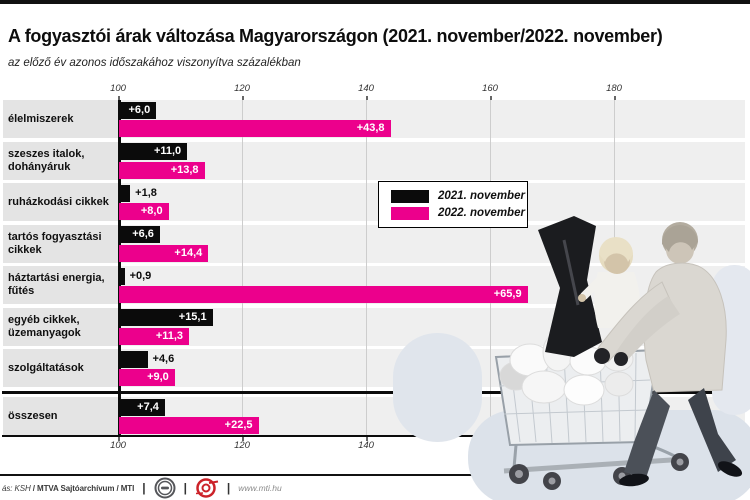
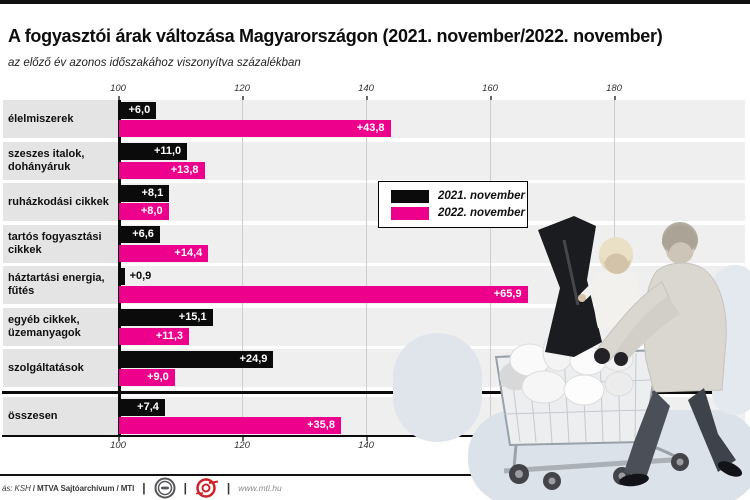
2021. november/ruházkodási cikkek: +1,8 -> +8,1
2021. november/szolgáltatások: +4,6 -> +24,9
2022. november/összesen: +22,5 -> +35,8
